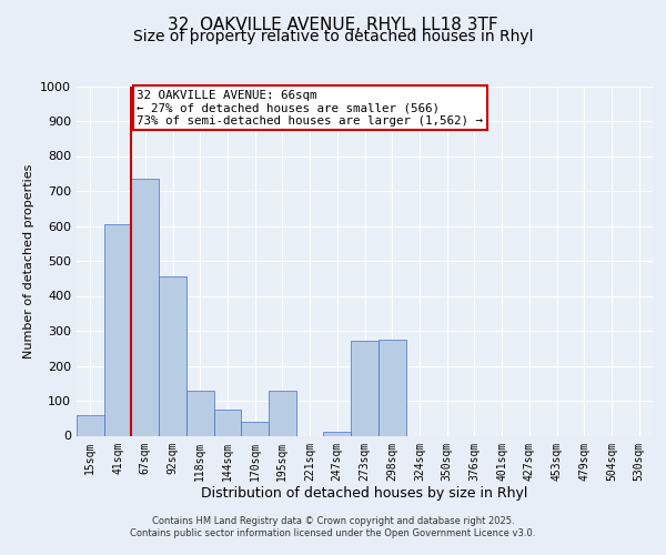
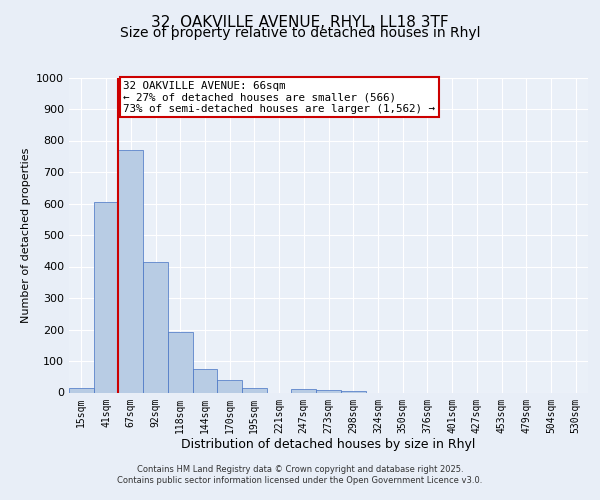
15sqm: 60 -> 15
67sqm: 735 -> 770
92sqm: 455 -> 415
118sqm: 130 -> 192
195sqm: 130 -> 15
273sqm: 270 -> 8
298sqm: 275 -> 5
